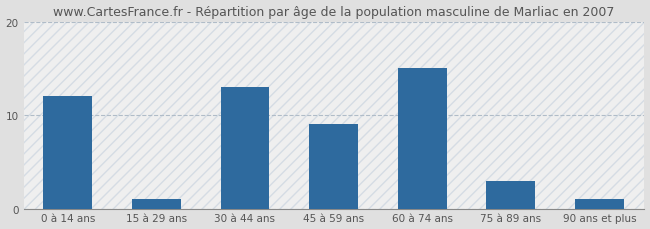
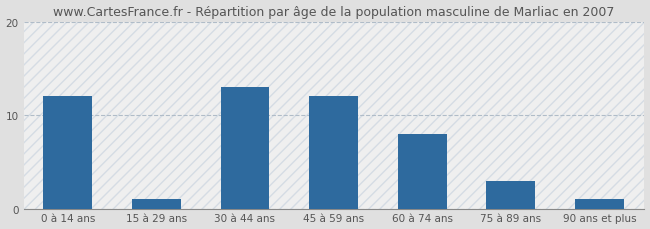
45 à 59 ans: 9 -> 12
60 à 74 ans: 15 -> 8
